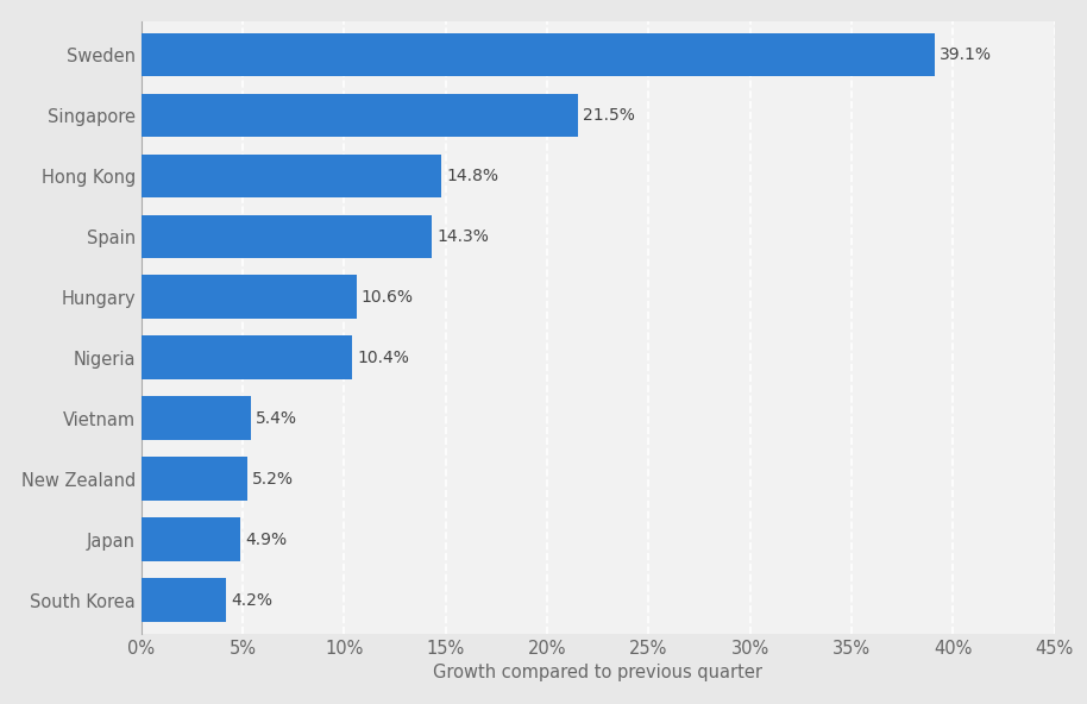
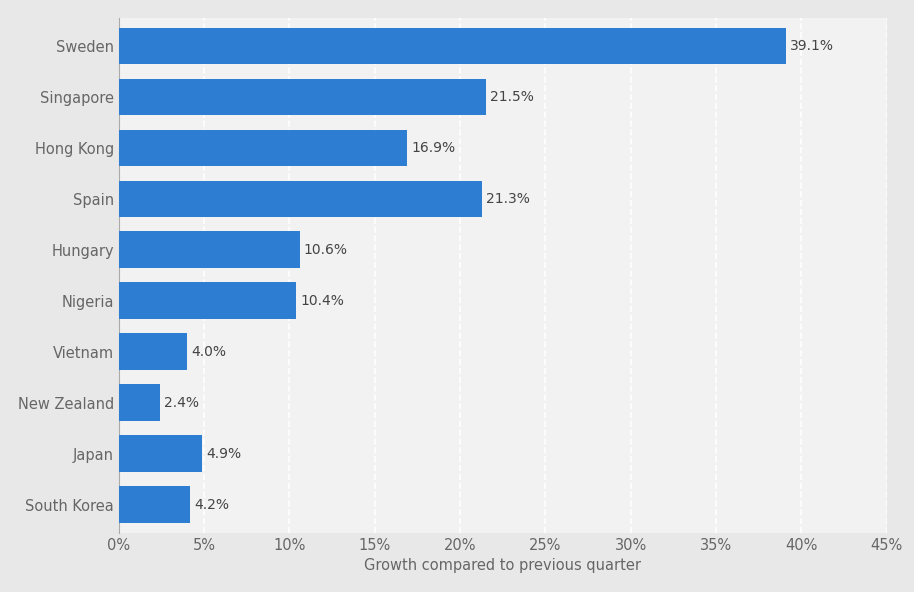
Hong Kong: 14.8% -> 16.9%
Spain: 14.3% -> 21.3%
Vietnam: 5.4% -> 4.0%
New Zealand: 5.2% -> 2.4%
